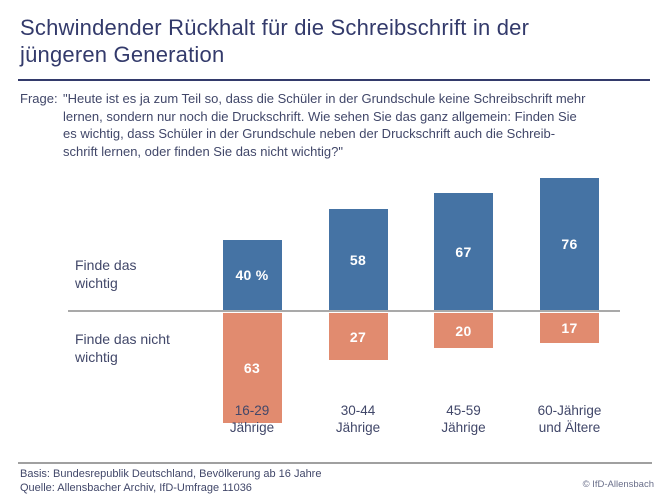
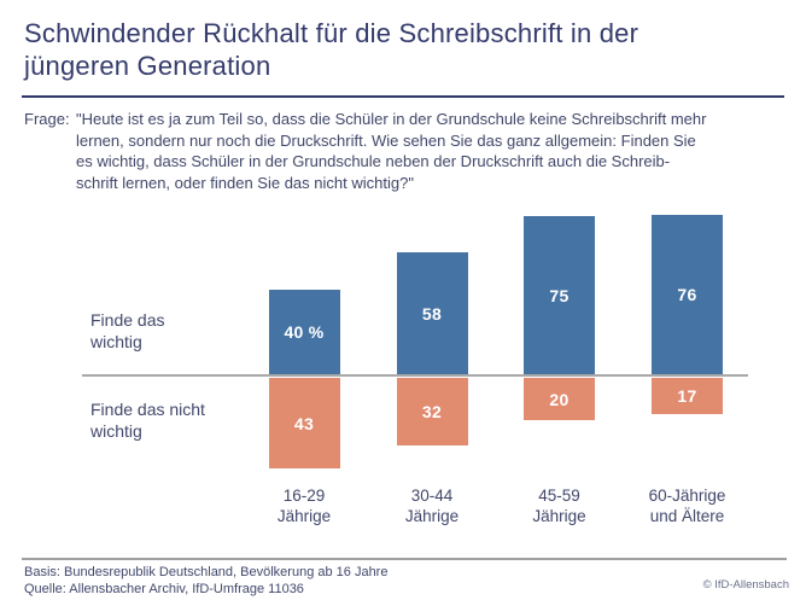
Finde das nicht wichtig/16-29 Jährige: 63 -> 43
Finde das nicht wichtig/30-44 Jährige: 27 -> 32
Finde das wichtig/45-59 Jährige: 67 -> 75
